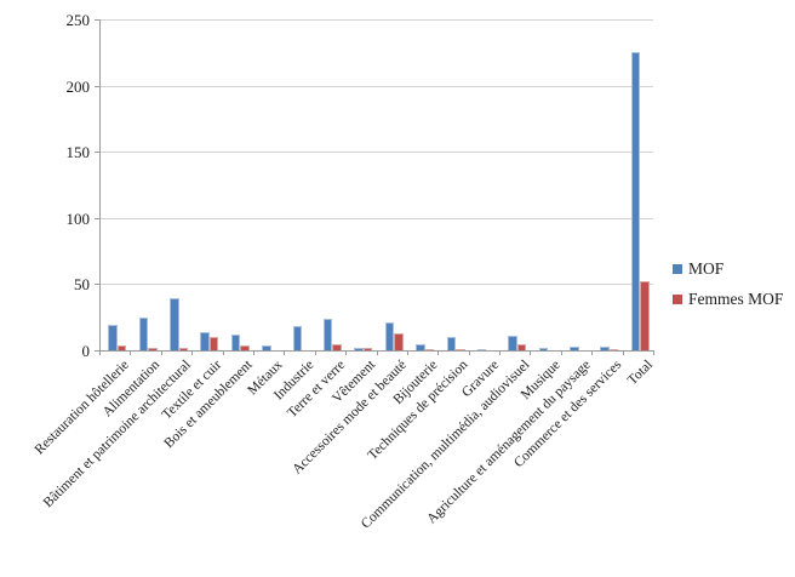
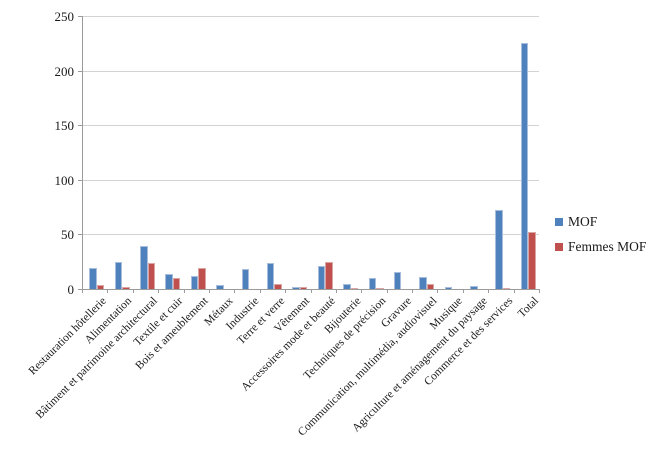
Femmes MOF/Bâtiment et patrimoine architectural: 2 -> 24
Femmes MOF/Bois et ameublement: 4 -> 19
Femmes MOF/Accessoires mode et beauté: 13 -> 25
MOF/Gravure: 1 -> 16
MOF/Commerce et des services: 3 -> 72
